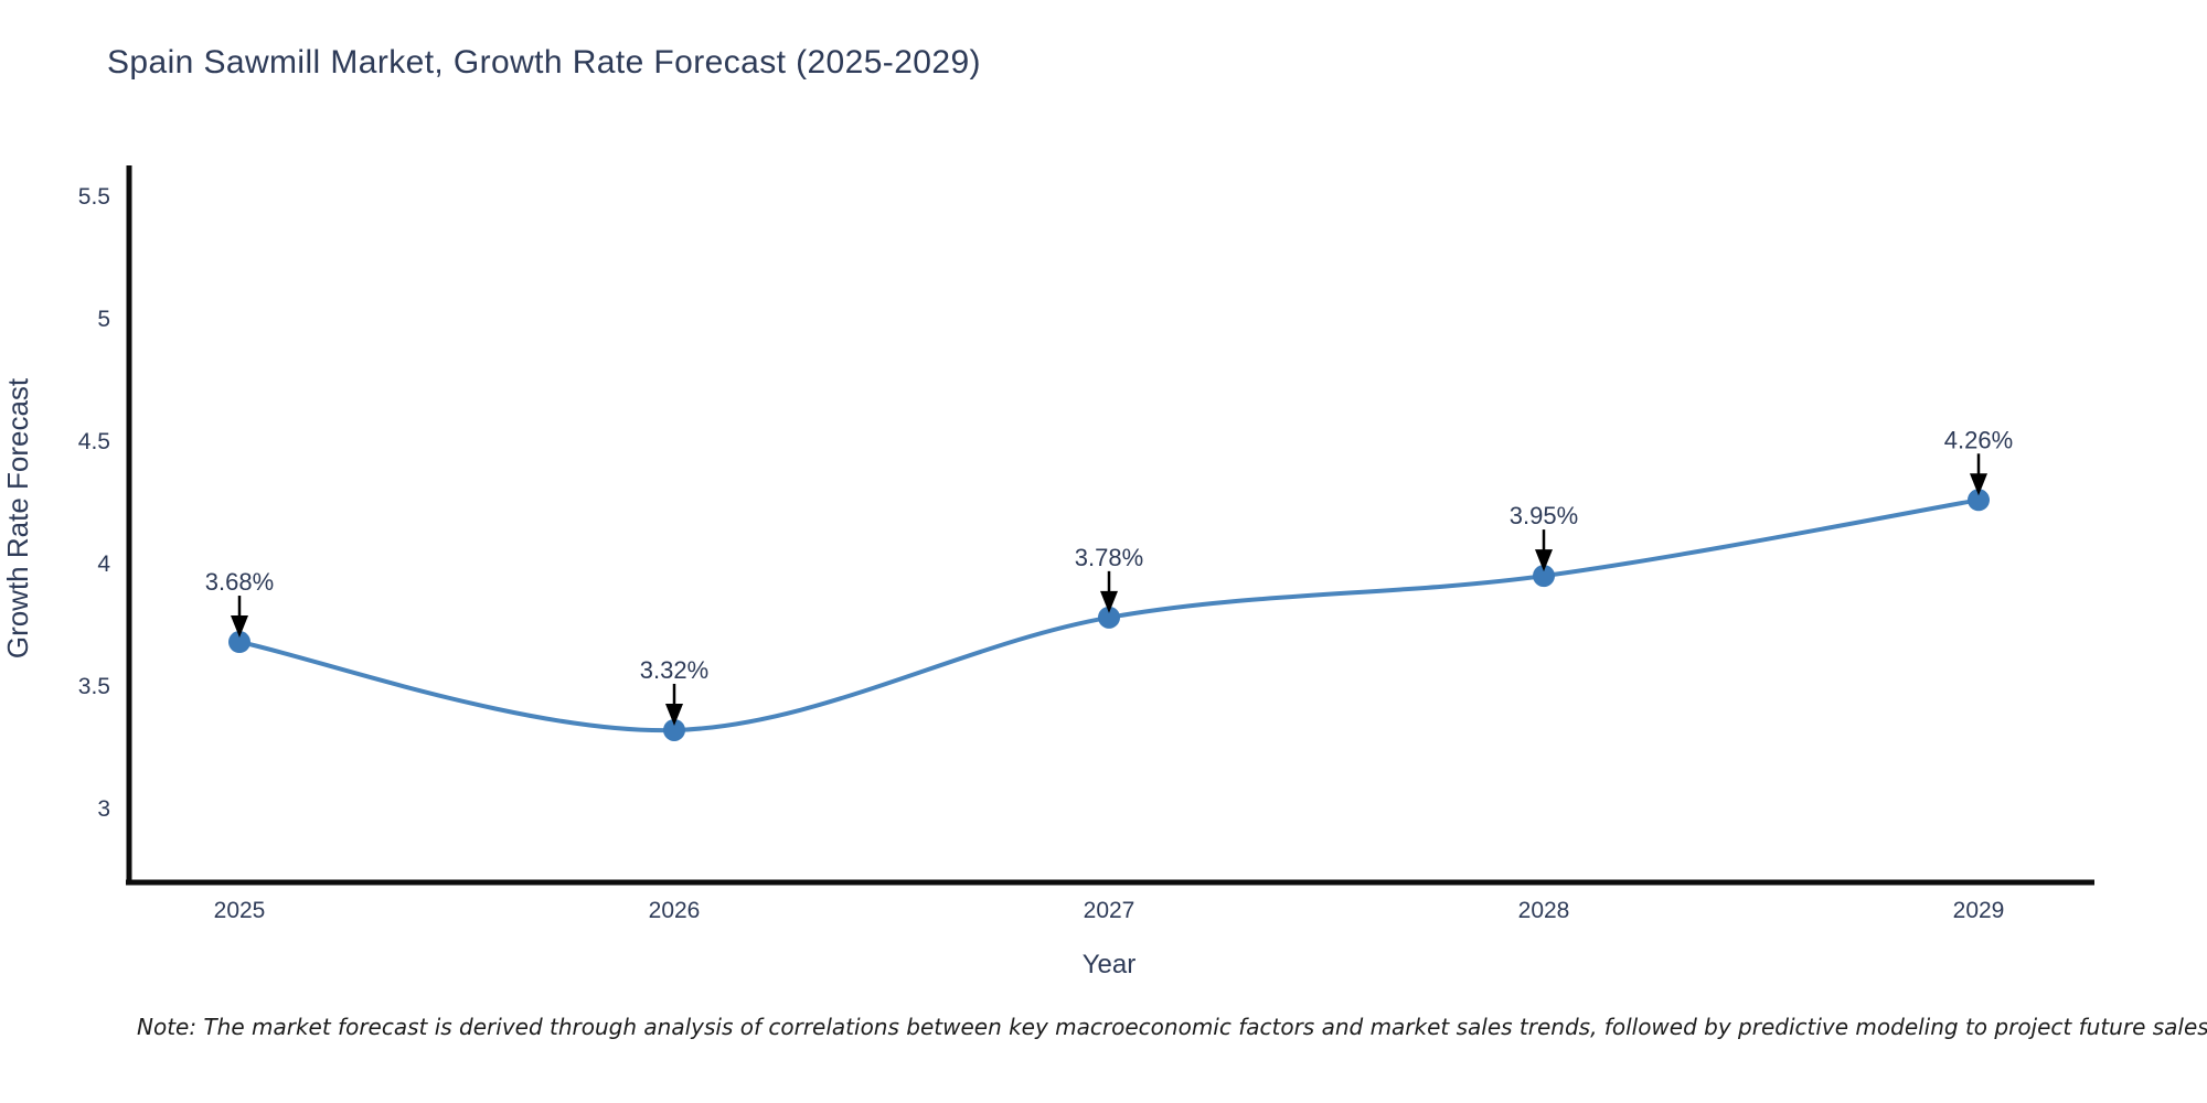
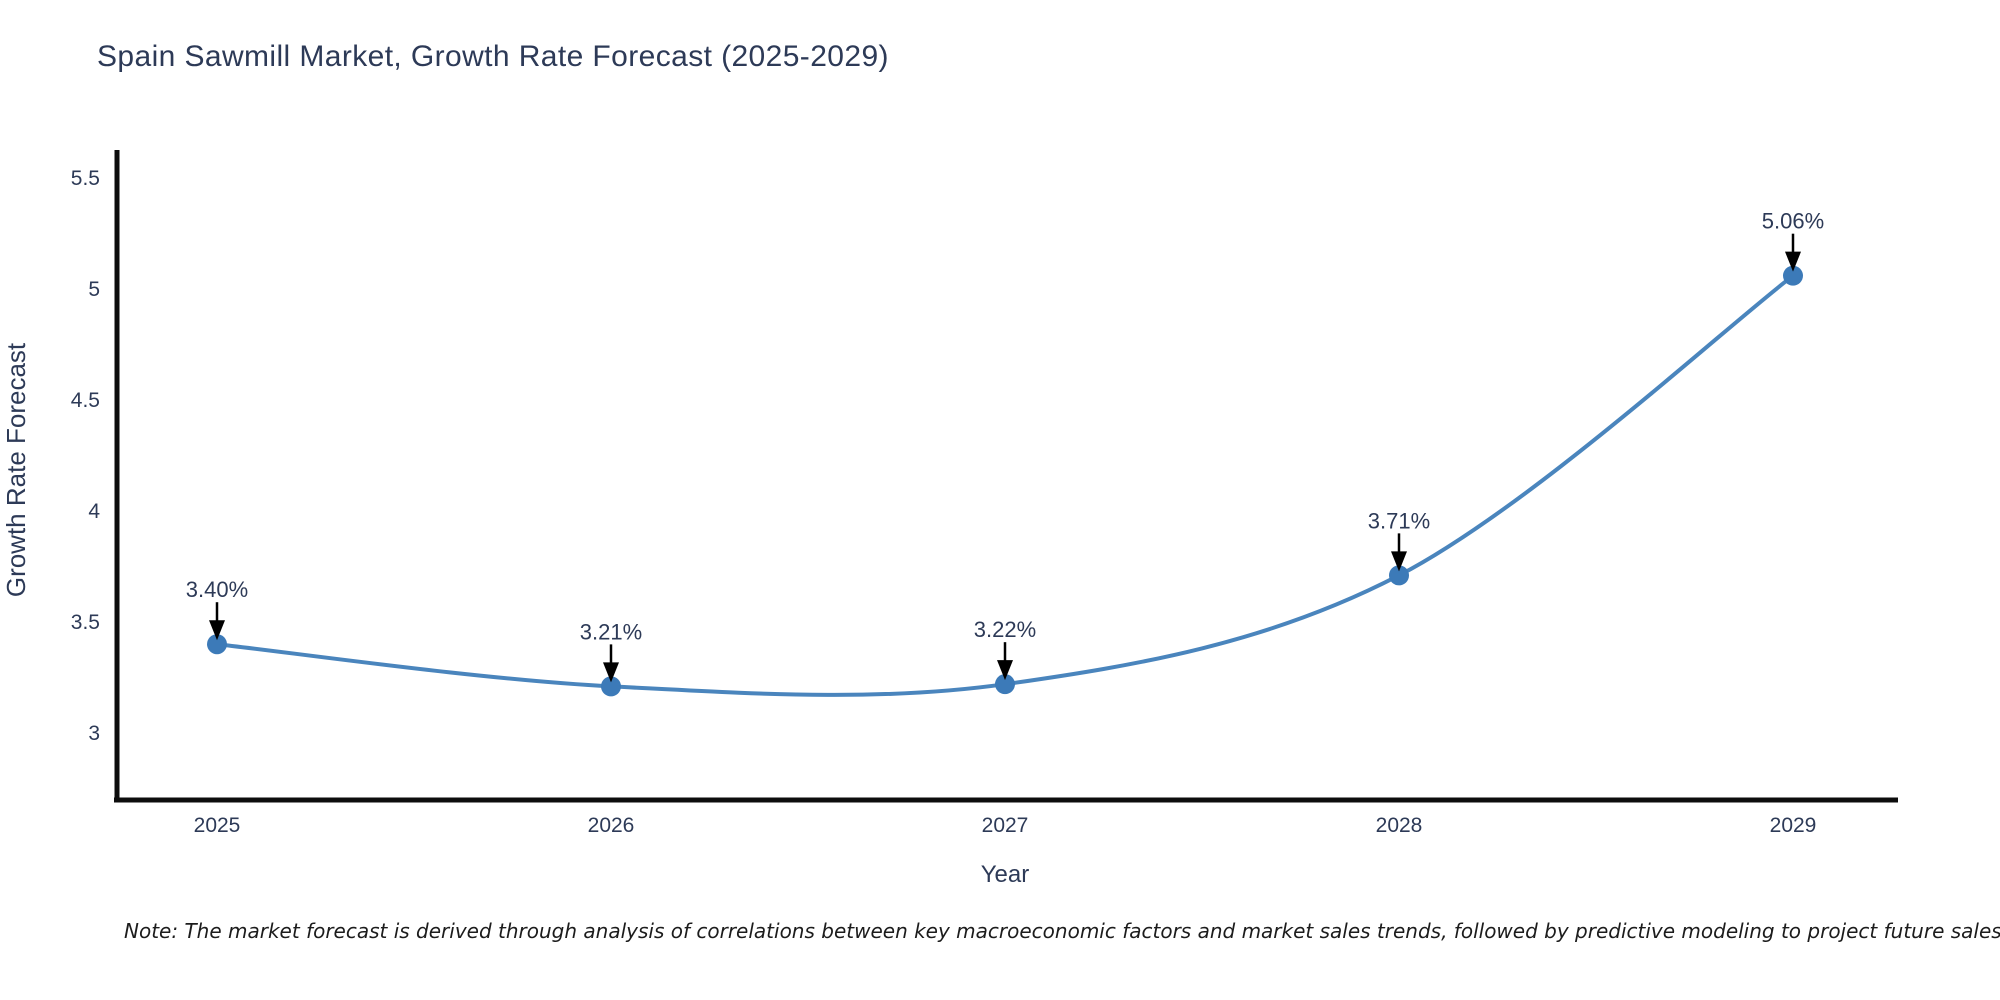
2025: 3.68% -> 3.40%
2026: 3.32% -> 3.21%
2027: 3.78% -> 3.22%
2028: 3.95% -> 3.71%
2029: 4.26% -> 5.06%
